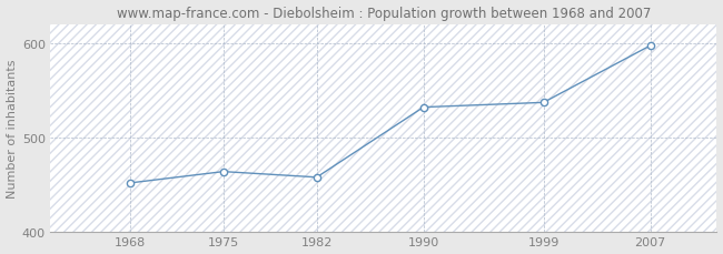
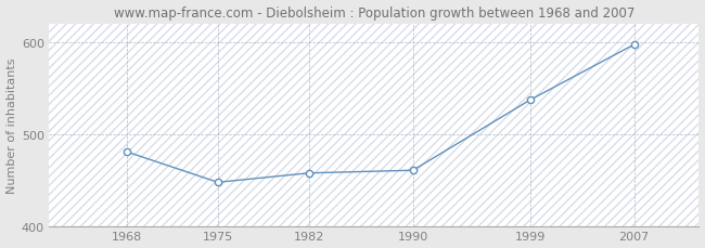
1968: 452 -> 481
1975: 464 -> 448
1990: 532 -> 461
